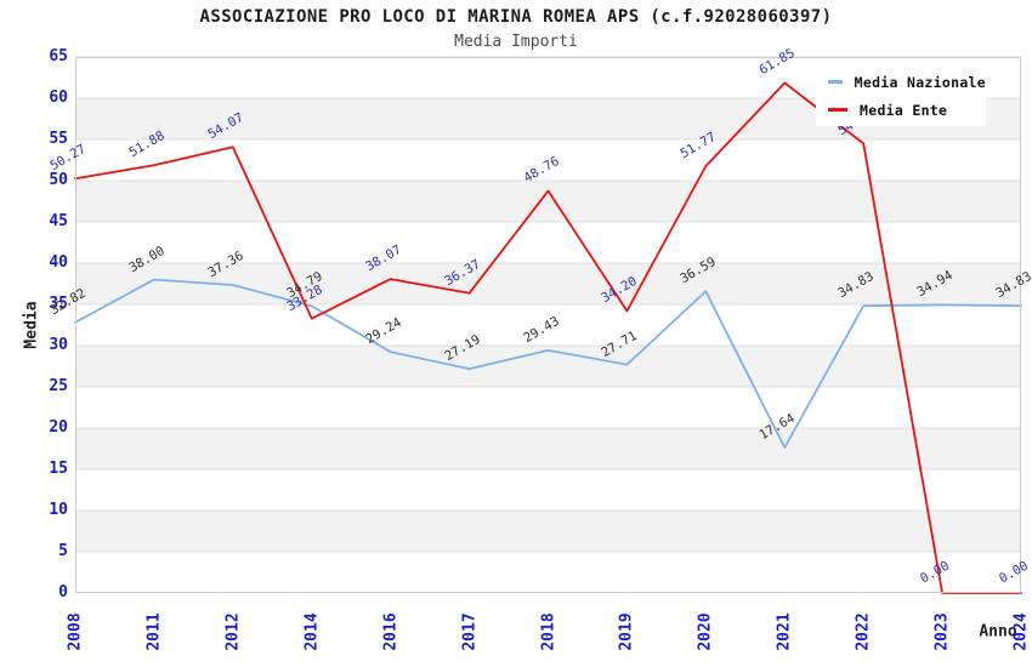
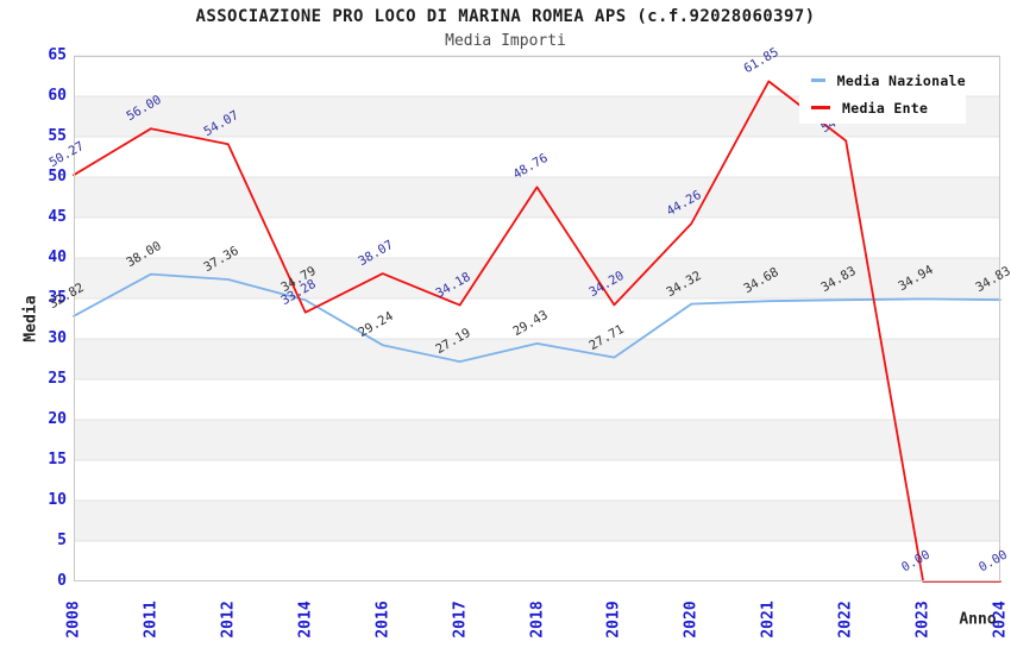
Media Ente/2011: 51.88 -> 56.00
Media Ente/2017: 36.37 -> 34.18
Media Nazionale/2020: 36.59 -> 34.32
Media Ente/2020: 51.77 -> 44.26
Media Nazionale/2021: 17.64 -> 34.68
